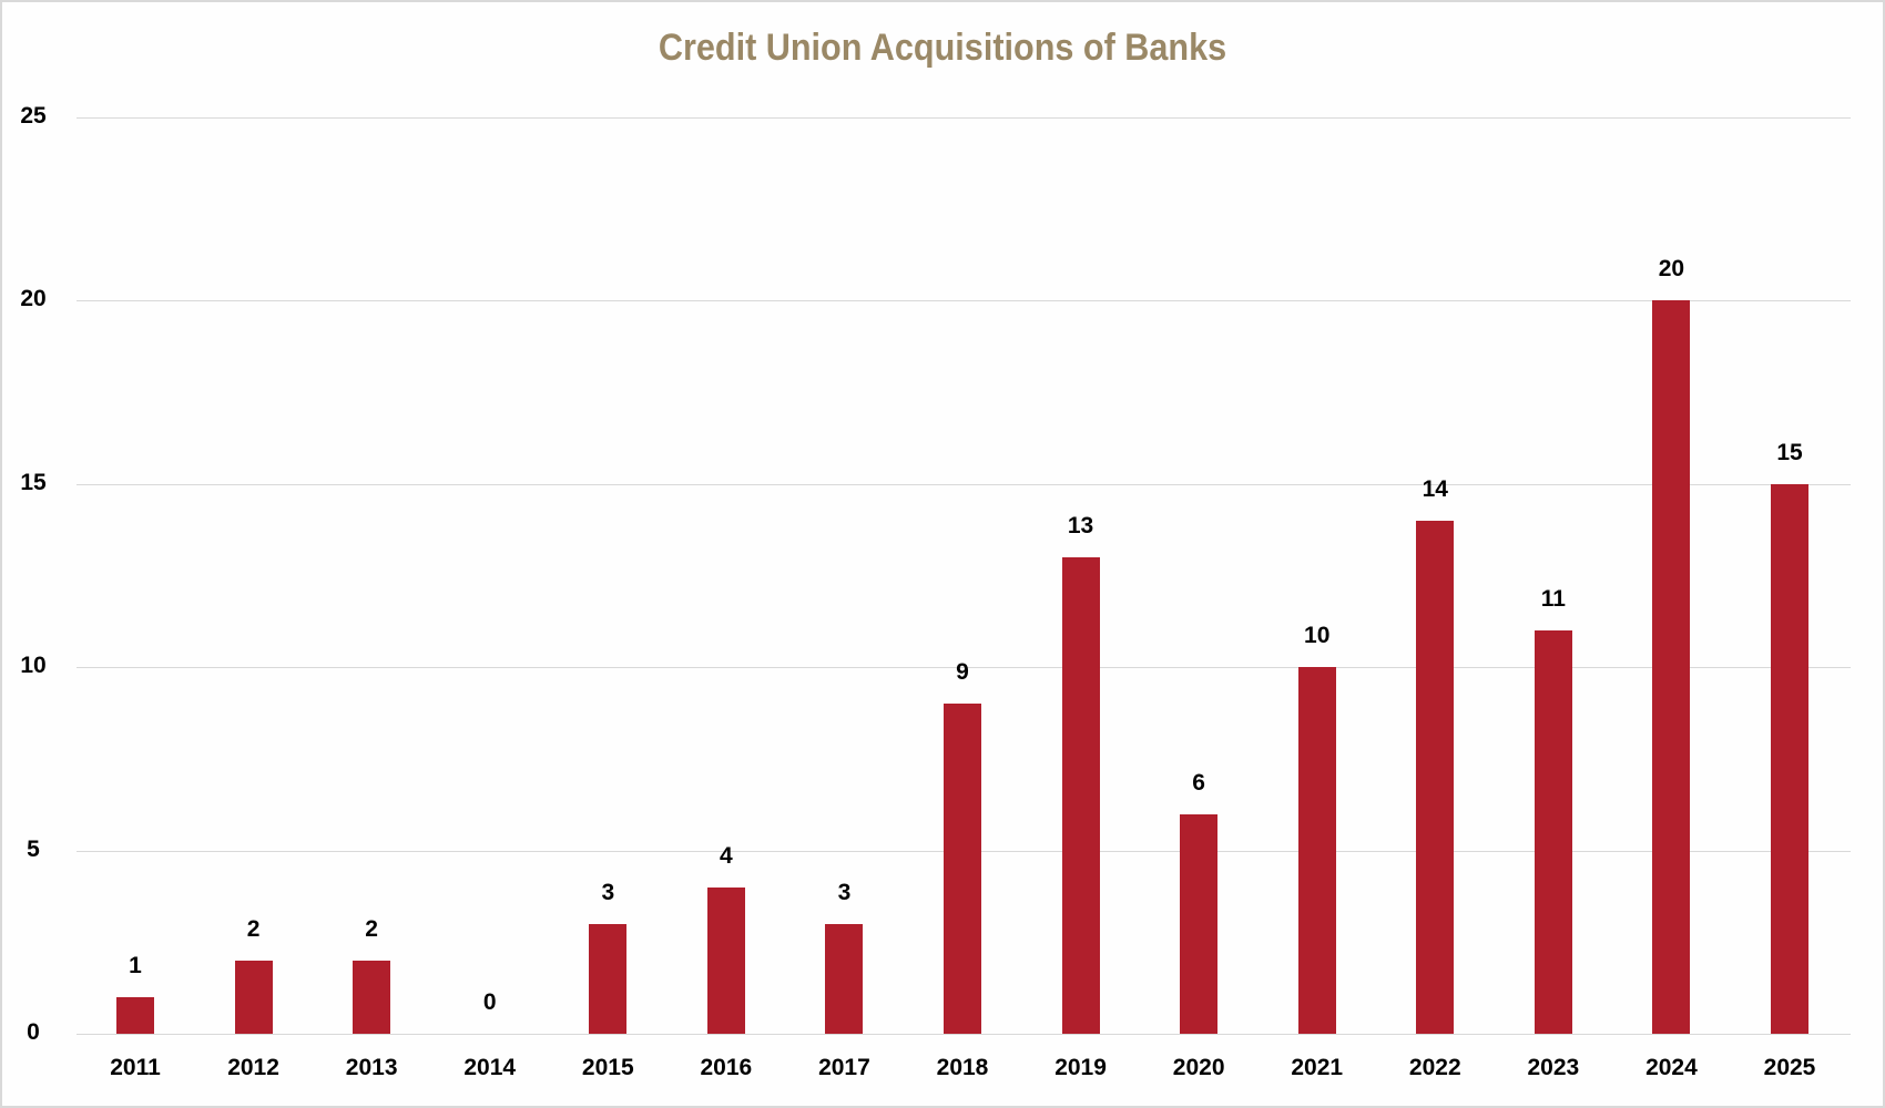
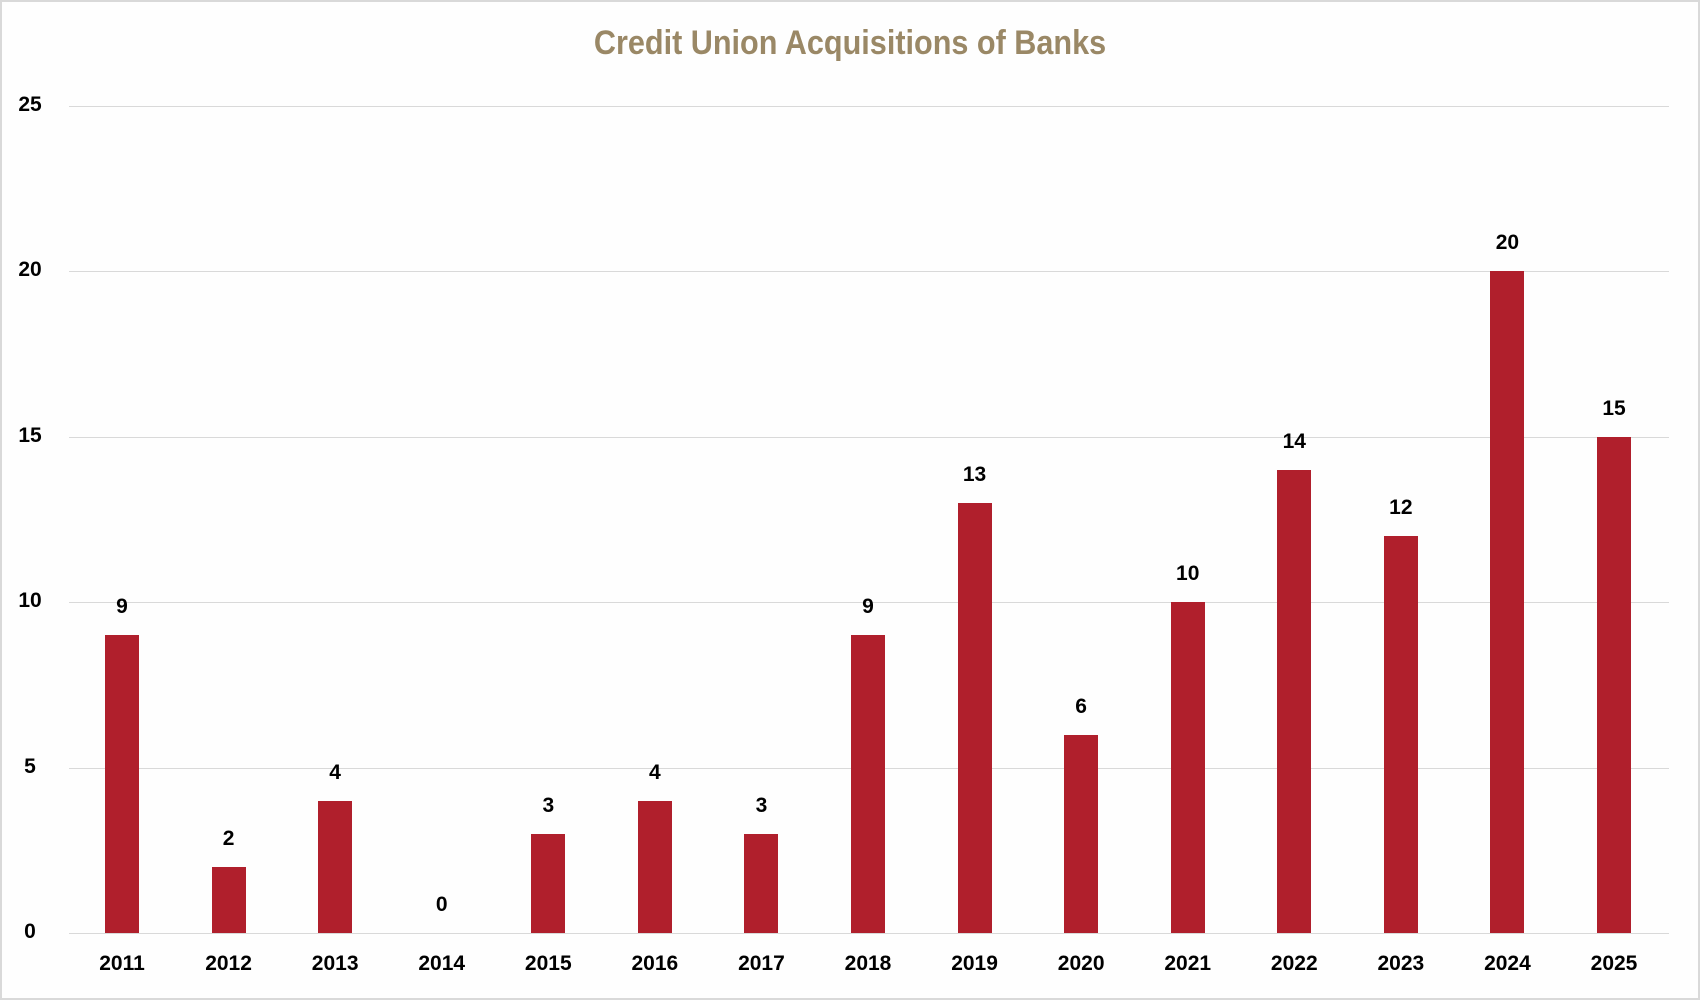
2011: 1 -> 9
2013: 2 -> 4
2023: 11 -> 12
